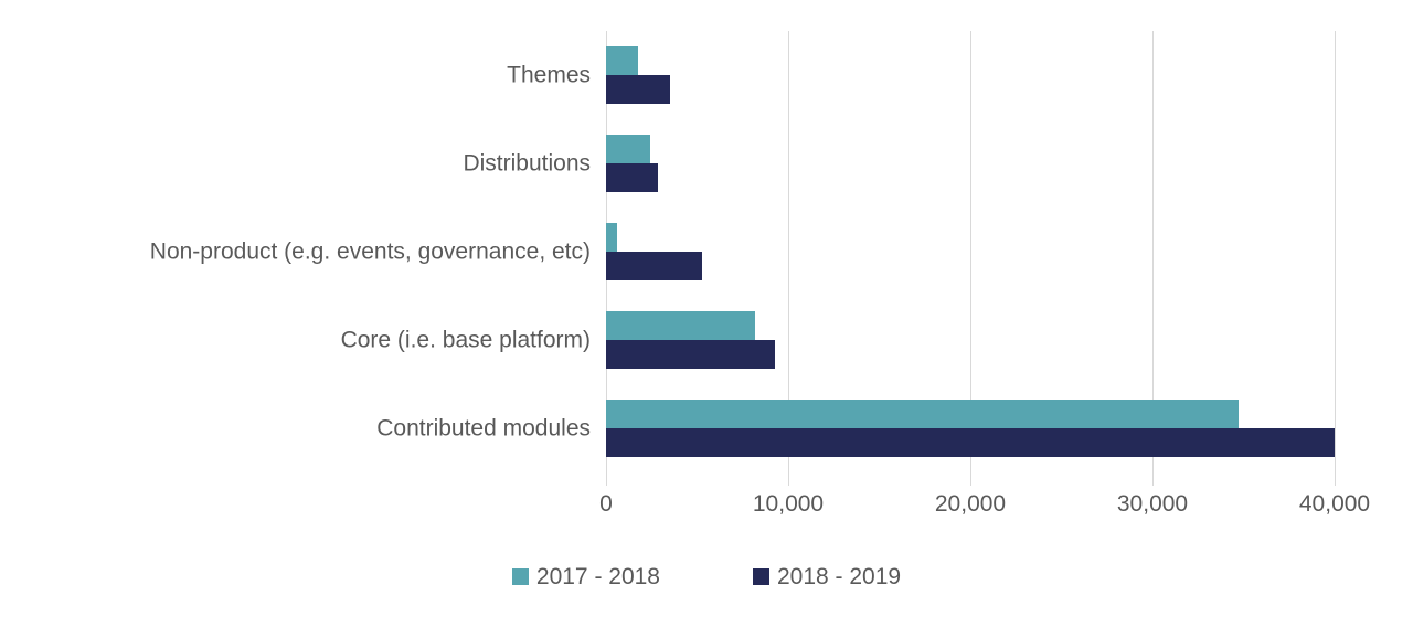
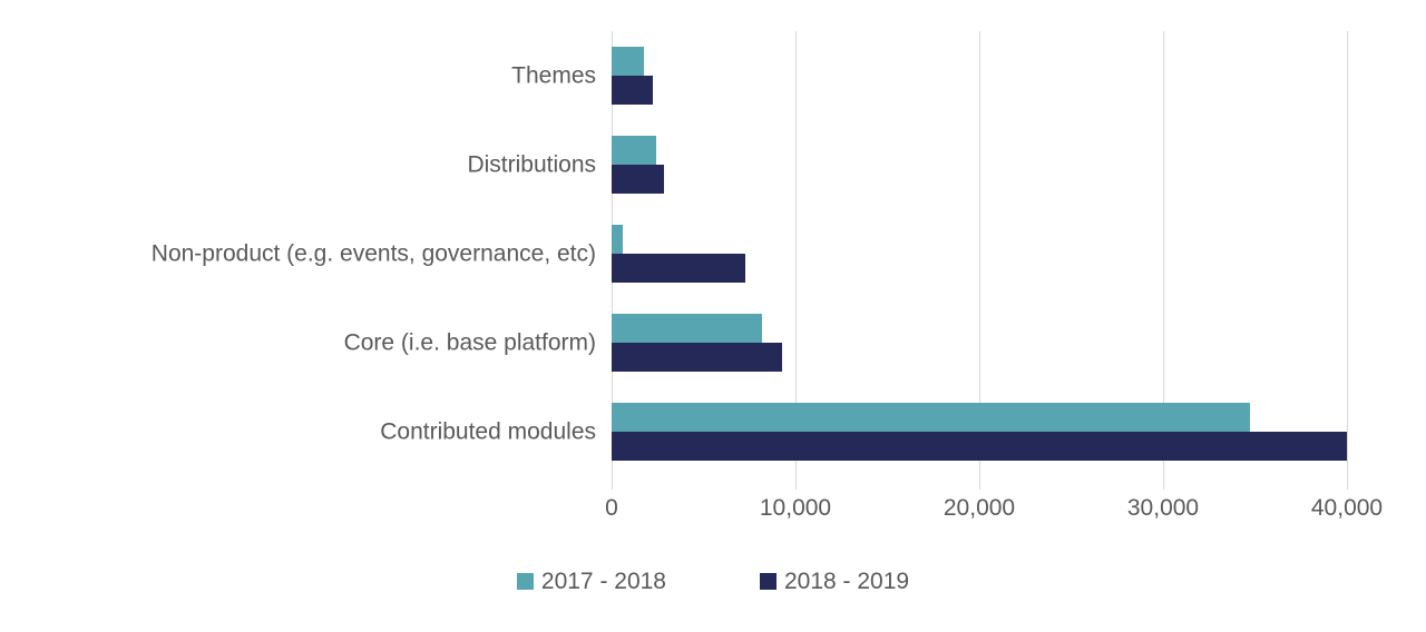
2018 - 2019/Themes: 3500 -> 2200
2018 - 2019/Non-product (e.g. events, governance, etc): 5300 -> 7200
